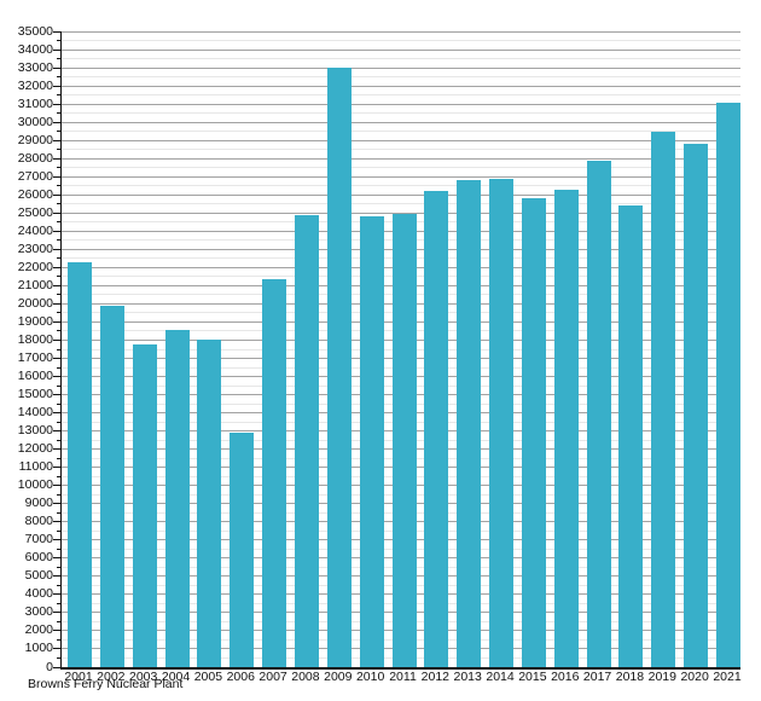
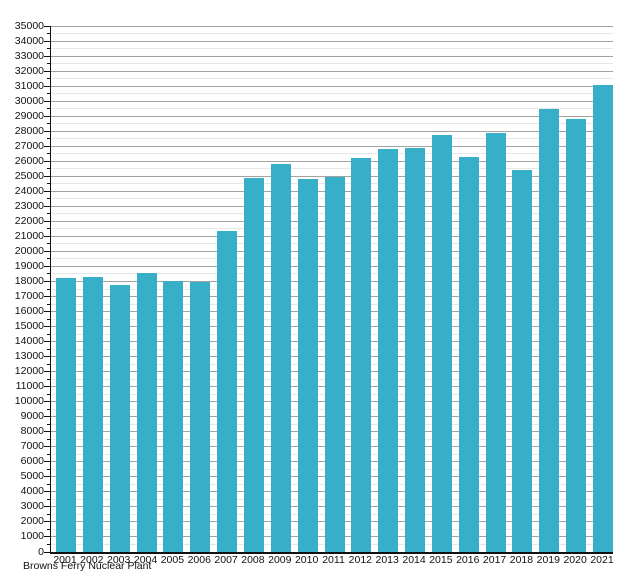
2001: 22300 -> 18200
2002: 19900 -> 18300
2006: 12900 -> 18000
2009: 33000 -> 25800
2015: 25800 -> 27800
